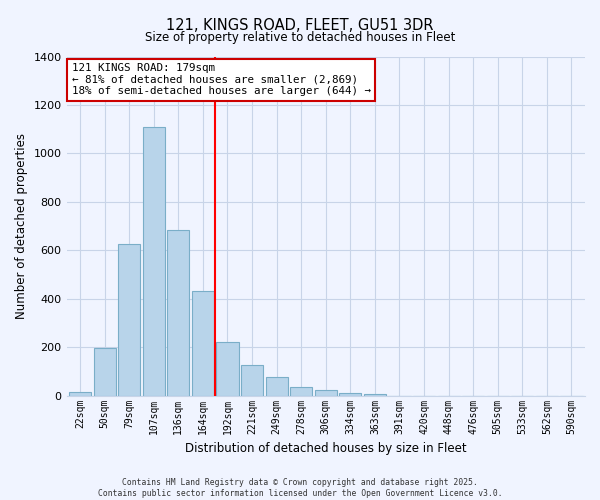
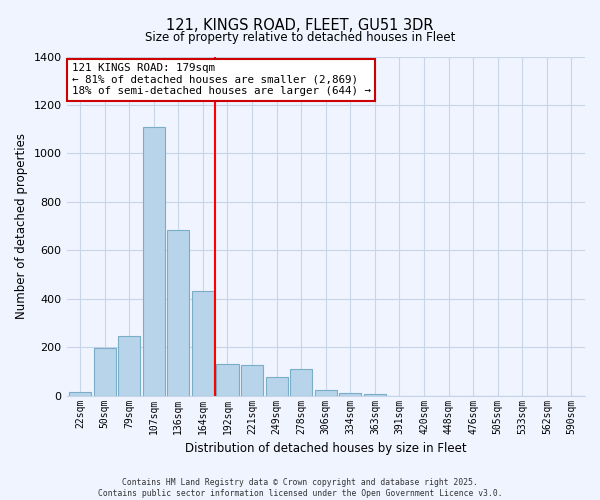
79sqm: 625 -> 245
192sqm: 220 -> 130
278sqm: 35 -> 110
